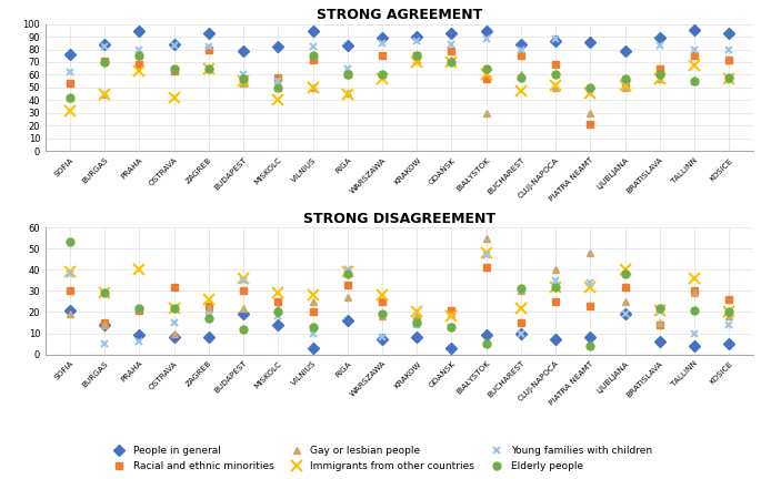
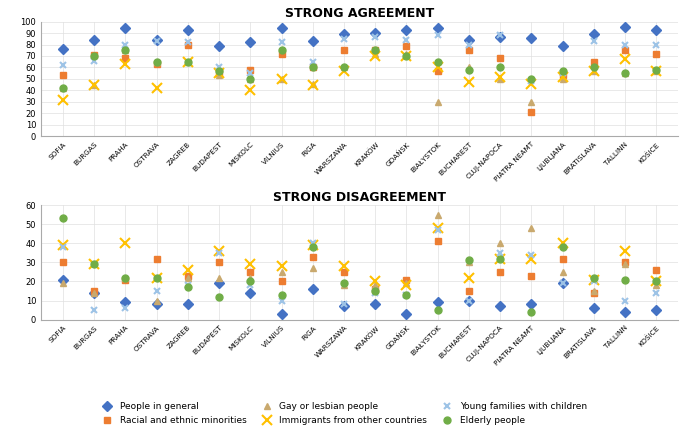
STRONG AGREEMENT/Young families with children/BURGAS: 82 -> 66
